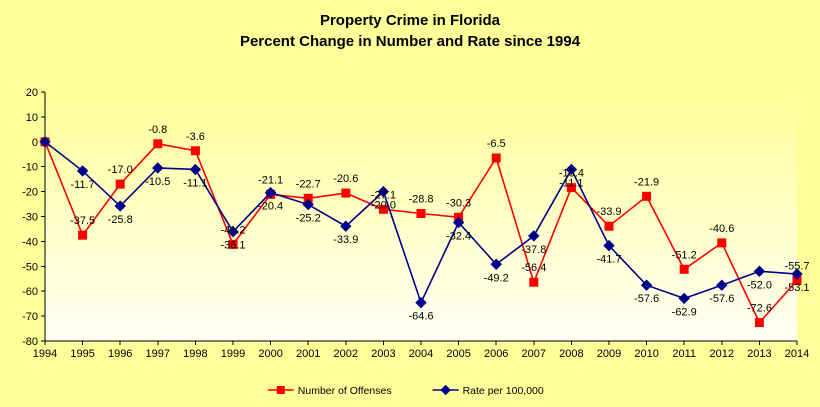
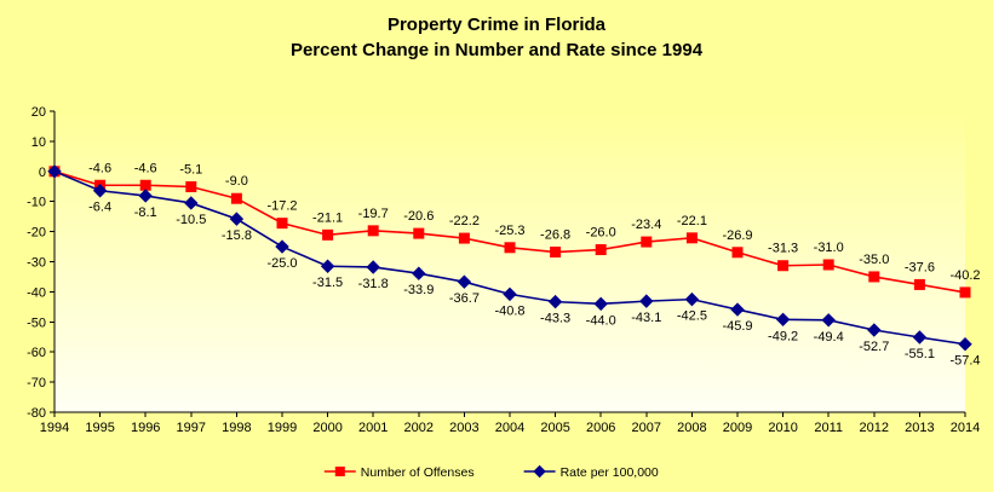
Number of Offenses/1995: -37.5 -> -4.6
Rate per 100,000/1995: -11.7 -> -6.4
Number of Offenses/1996: -17.0 -> -4.6
Rate per 100,000/1996: -25.8 -> -8.1
Number of Offenses/1997: -0.8 -> -5.1
Number of Offenses/1998: -3.6 -> -9.0
Rate per 100,000/1998: -11.1 -> -15.8
Number of Offenses/1999: -41.2 -> -17.2
Rate per 100,000/1999: -36.1 -> -25.0
Rate per 100,000/2000: -20.4 -> -31.5
Number of Offenses/2001: -22.7 -> -19.7
Rate per 100,000/2001: -25.2 -> -31.8
Number of Offenses/2003: -27.1 -> -22.2
Rate per 100,000/2003: -20.0 -> -36.7
Number of Offenses/2004: -28.8 -> -25.3
Rate per 100,000/2004: -64.6 -> -40.8
Number of Offenses/2005: -30.3 -> -26.8
Rate per 100,000/2005: -32.4 -> -43.3
Number of Offenses/2006: -6.5 -> -26.0
Rate per 100,000/2006: -49.2 -> -44.0
Number of Offenses/2007: -56.4 -> -23.4
Rate per 100,000/2007: -37.8 -> -43.1
Number of Offenses/2008: -18.4 -> -22.1
Rate per 100,000/2008: -11.1 -> -42.5
Number of Offenses/2009: -33.9 -> -26.9
Rate per 100,000/2009: -41.7 -> -45.9
Number of Offenses/2010: -21.9 -> -31.3
Rate per 100,000/2010: -57.6 -> -49.2
Number of Offenses/2011: -51.2 -> -31.0
Rate per 100,000/2011: -62.9 -> -49.4
Number of Offenses/2012: -40.6 -> -35.0
Rate per 100,000/2012: -57.6 -> -52.7
Number of Offenses/2013: -72.6 -> -37.6
Rate per 100,000/2013: -52.0 -> -55.1
Number of Offenses/2014: -55.7 -> -40.2
Rate per 100,000/2014: -53.1 -> -57.4
